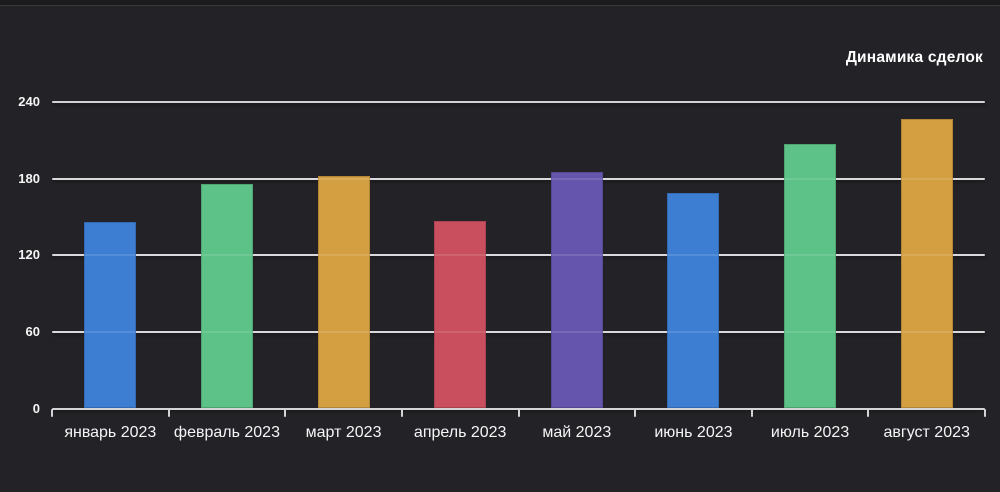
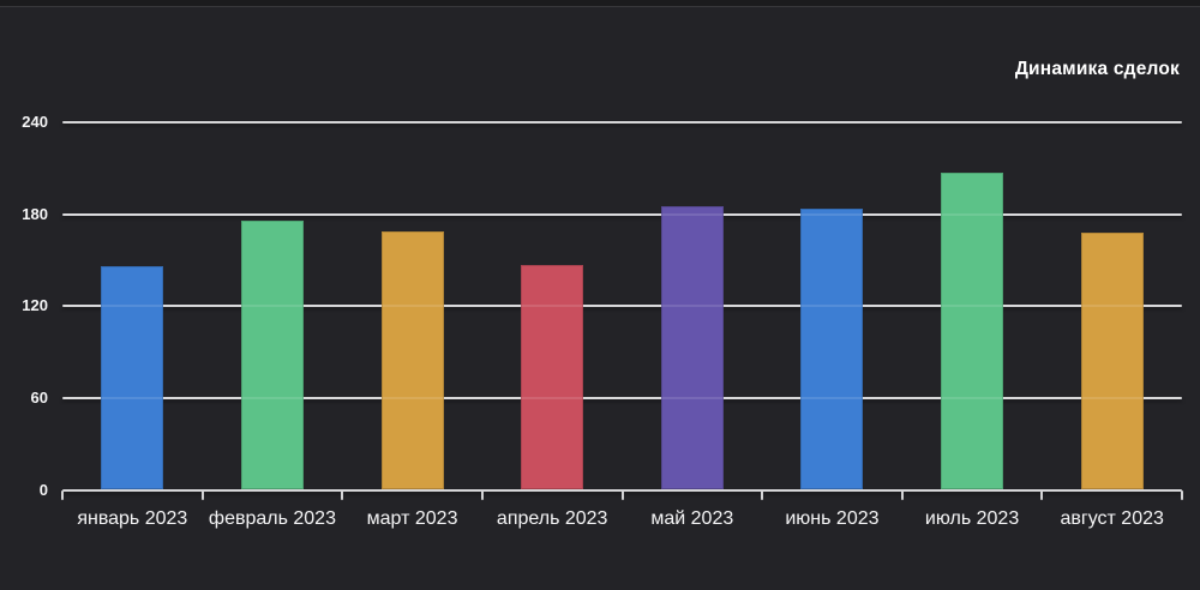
март 2023: 182 -> 169
июнь 2023: 169 -> 184
август 2023: 227 -> 168
